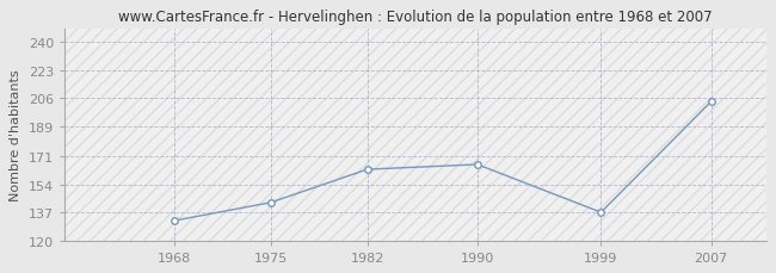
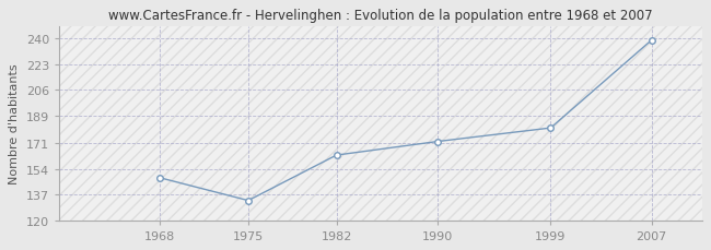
1968: 132 -> 148
1975: 143 -> 133
1990: 166 -> 172
1999: 137 -> 181
2007: 204 -> 239
